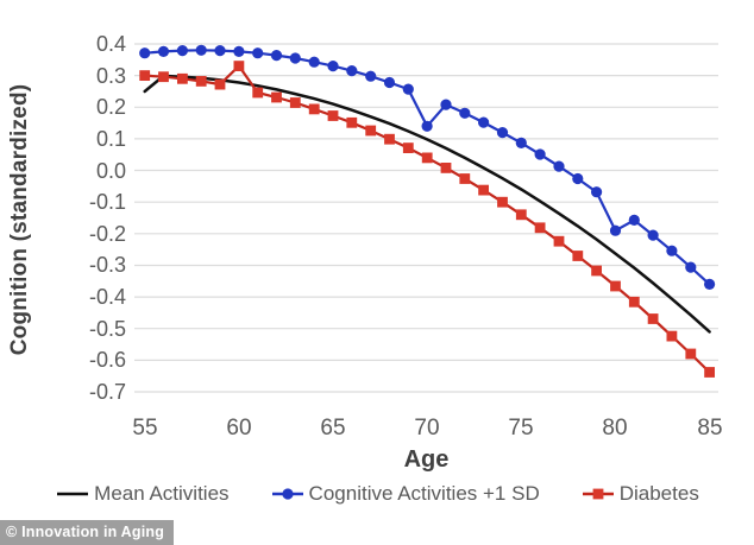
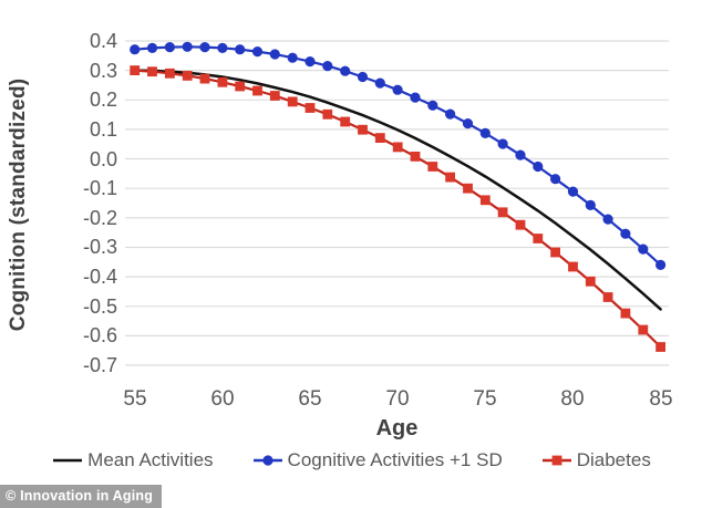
Mean Activities/55: 0.25 -> 0.30
Diabetes/60: 0.33 -> 0.26
Cognitive Activities +1 SD/70: 0.14 -> 0.23
Cognitive Activities +1 SD/80: -0.19 -> -0.11
